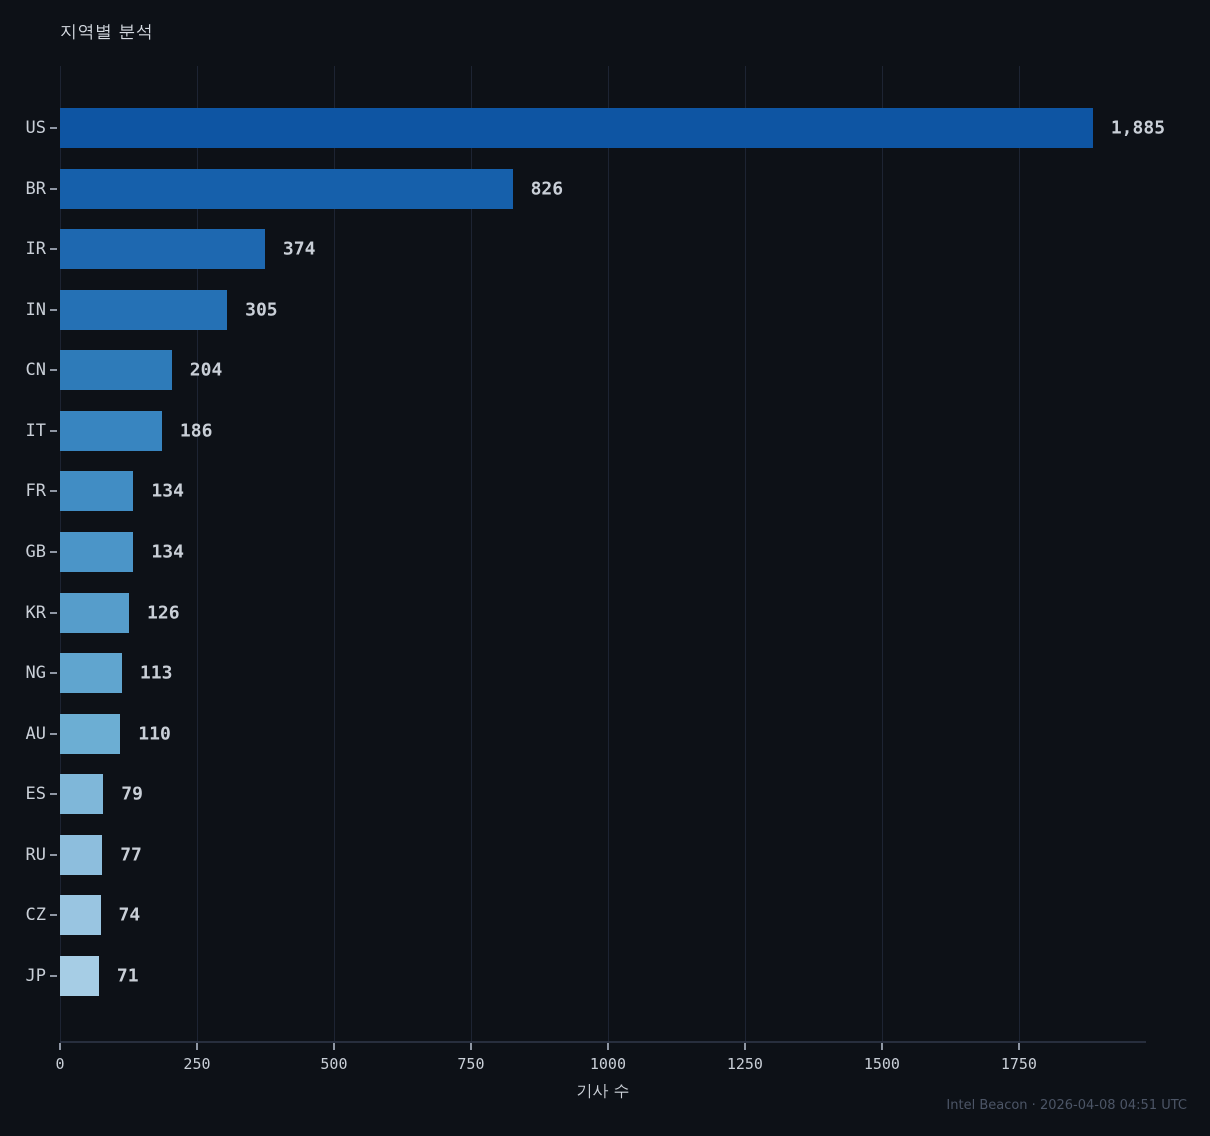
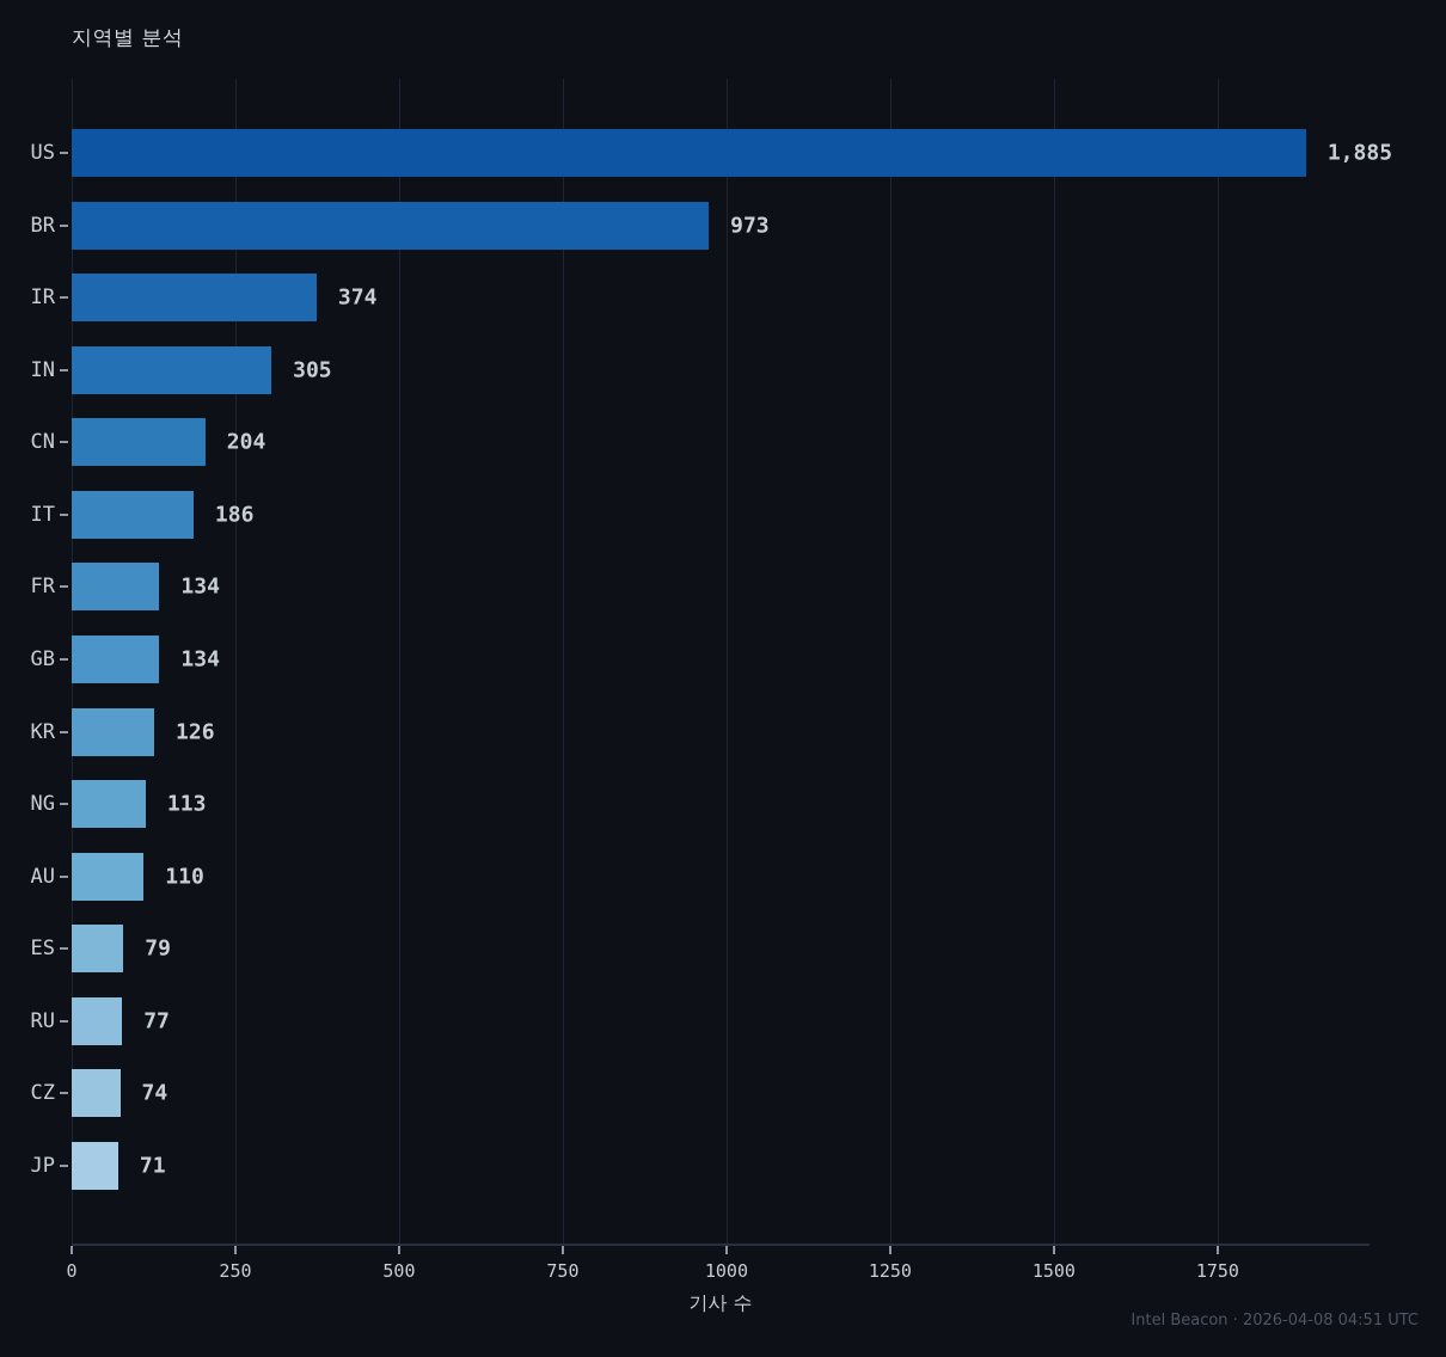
BR: 826 -> 973
